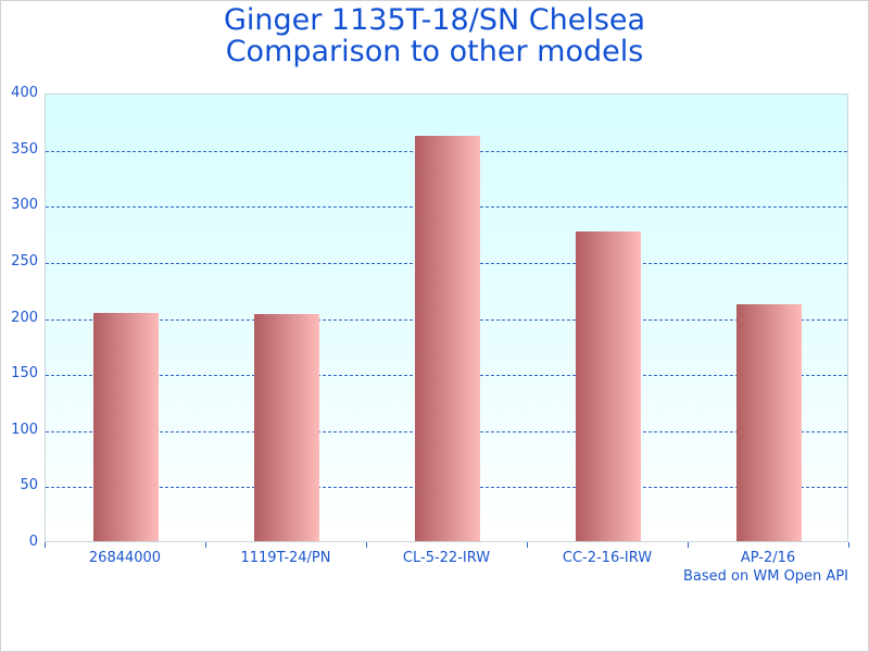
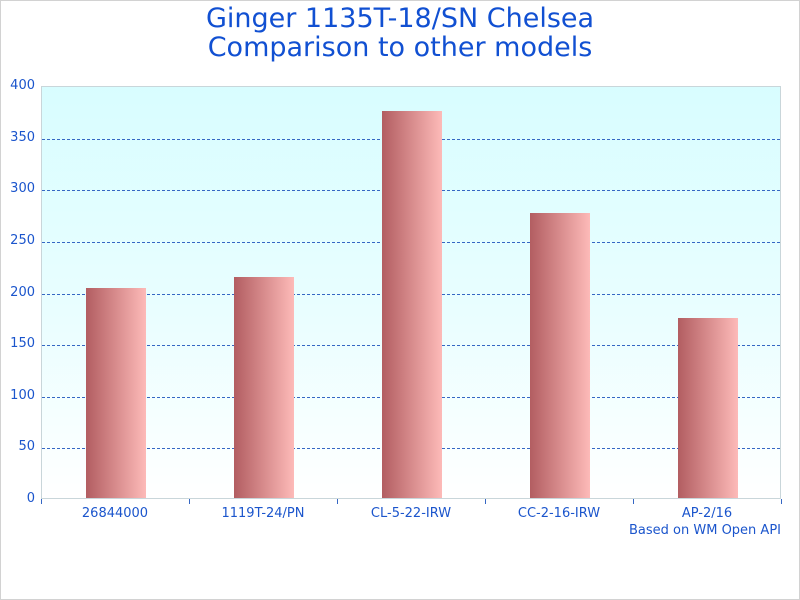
1119T-24/PN: 202 -> 214
CL-5-22-IRW: 361 -> 375
AP-2/16: 211 -> 174
